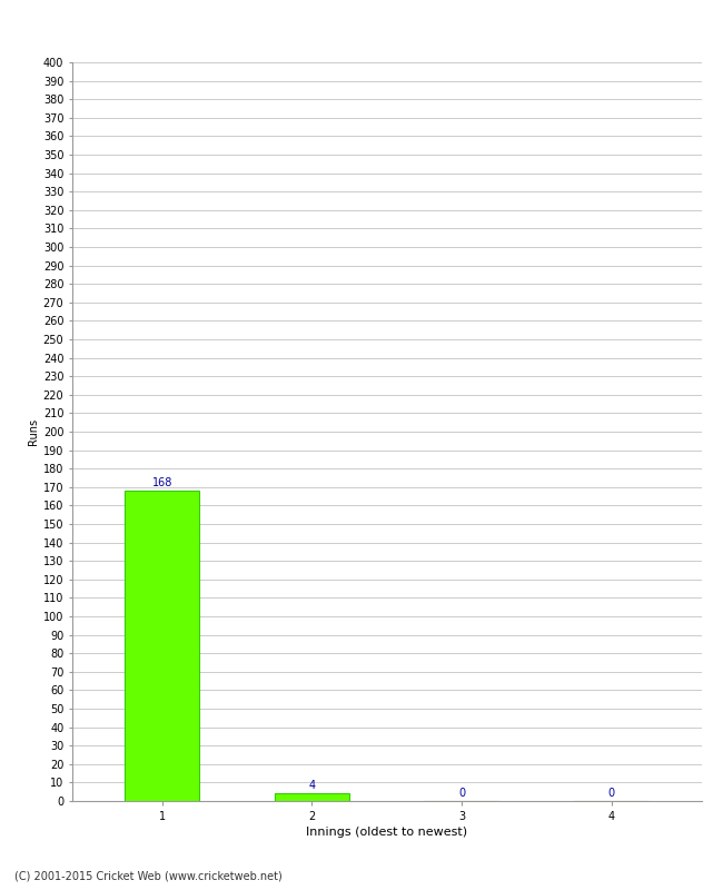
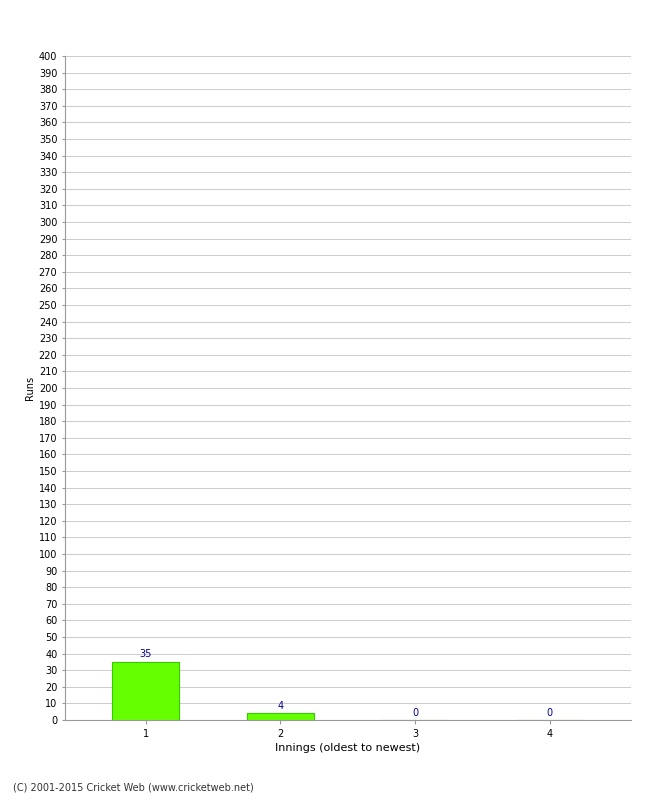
1: 168 -> 35
